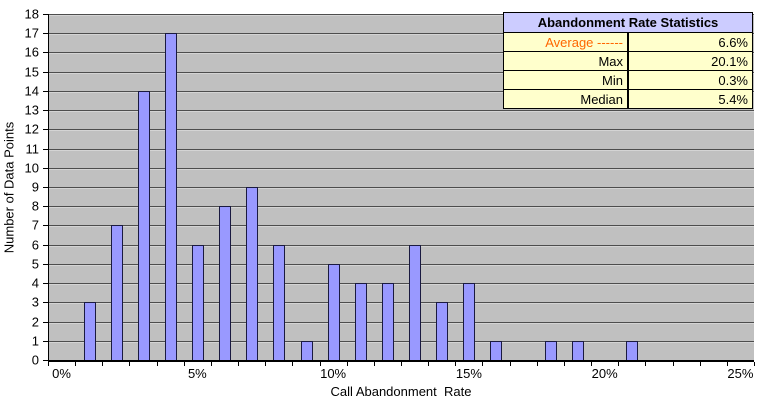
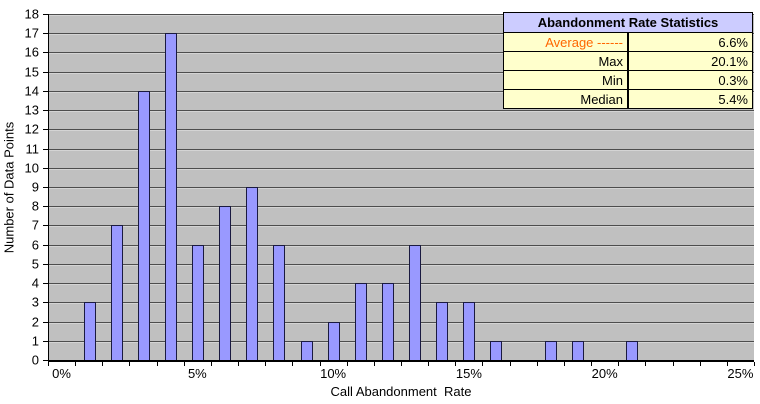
10%: 5 -> 2
15%: 4 -> 3
